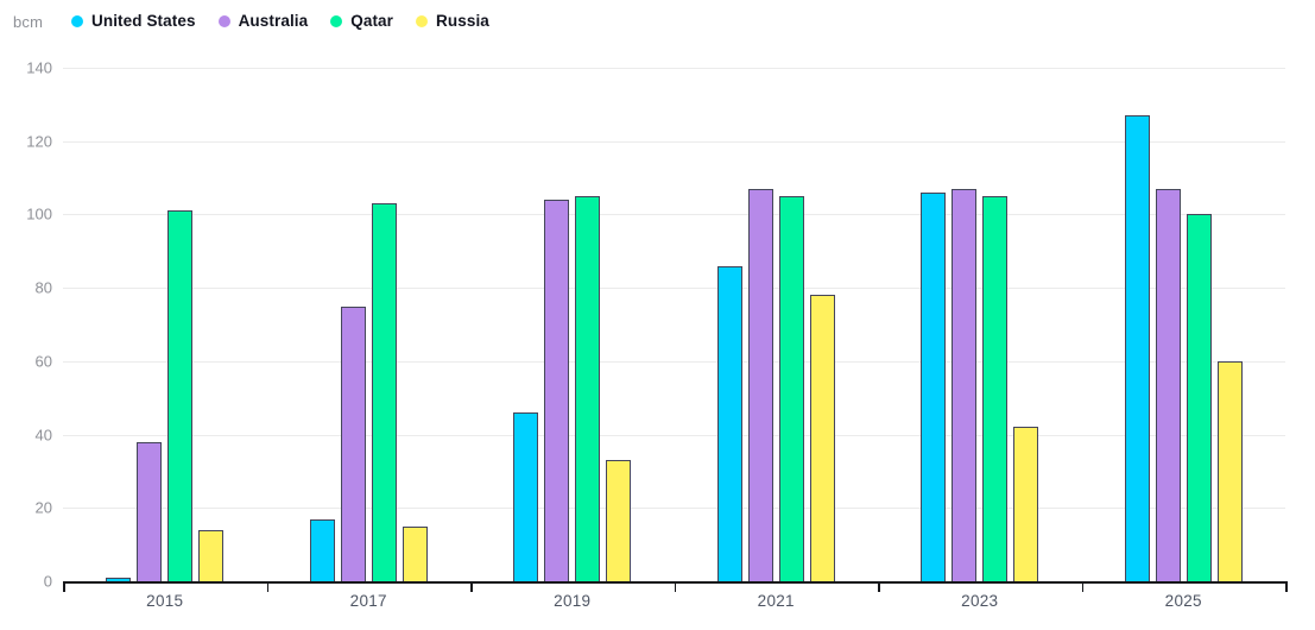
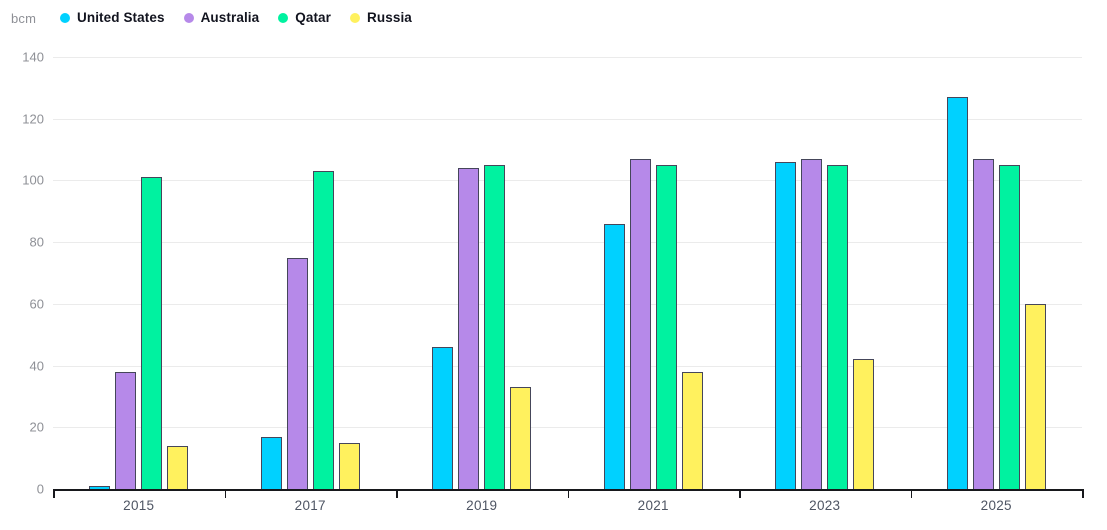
Russia/2021: 78 -> 38
Qatar/2025: 100 -> 105
